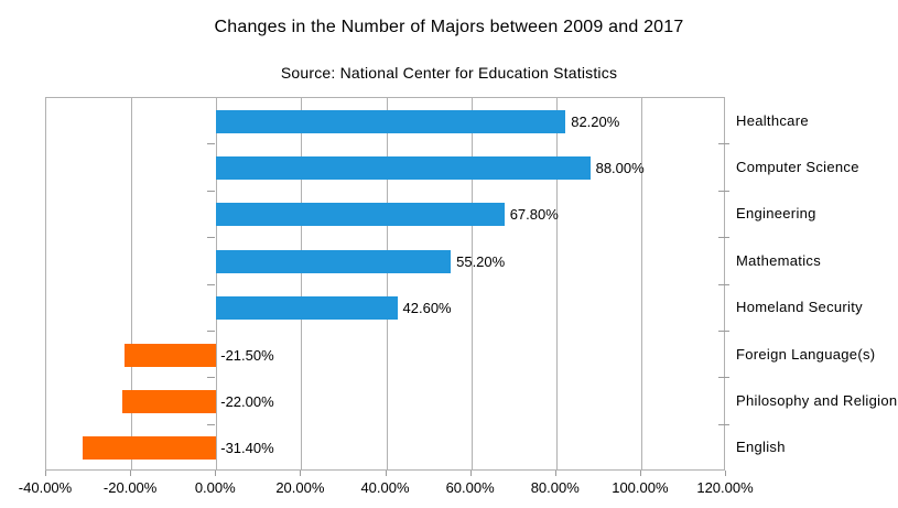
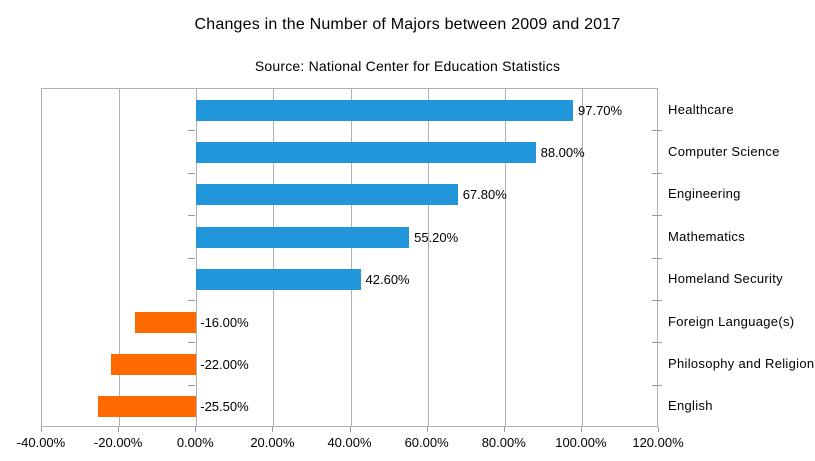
Healthcare: 82.20% -> 97.70%
Foreign Language(s): -21.50% -> -16.00%
English: -31.40% -> -25.50%
